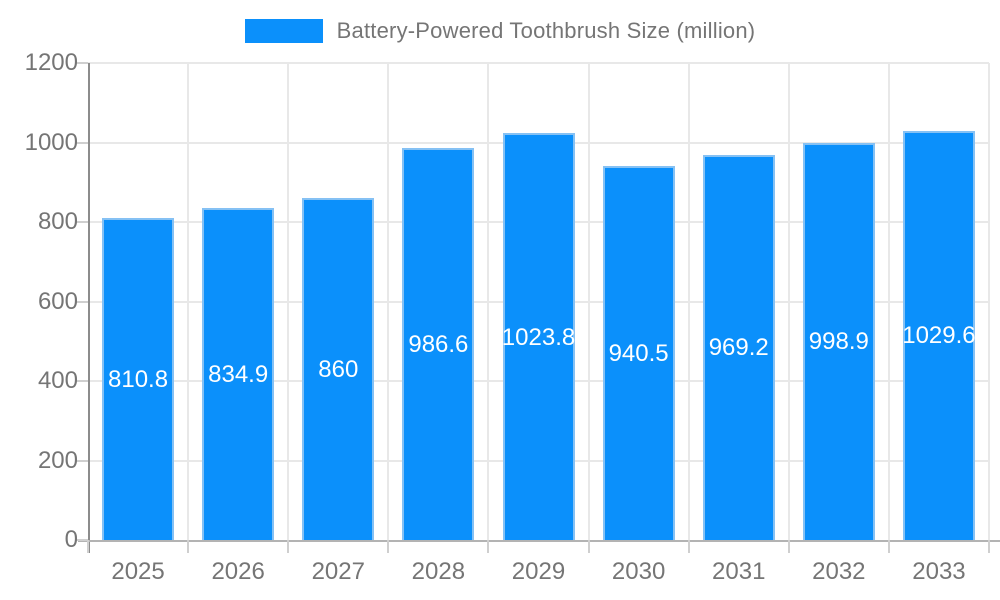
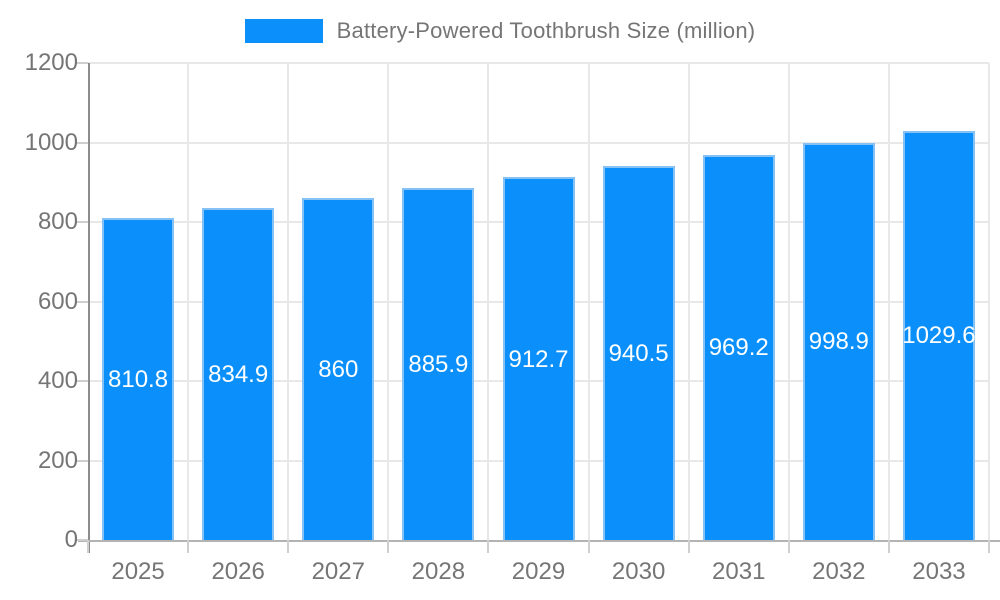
2028: 986.6 -> 885.9
2029: 1023.8 -> 912.7
